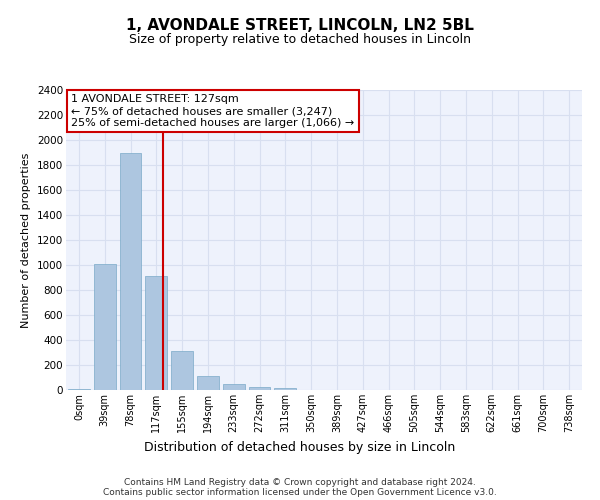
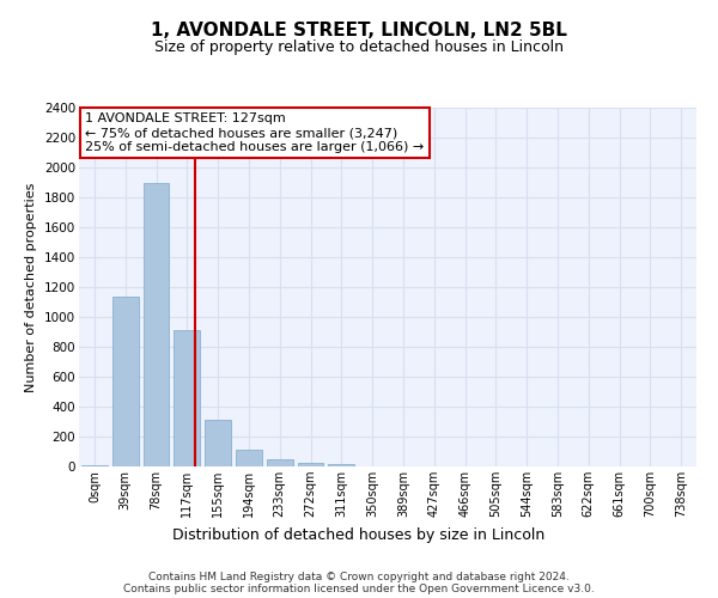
39sqm: 1010 -> 1140
